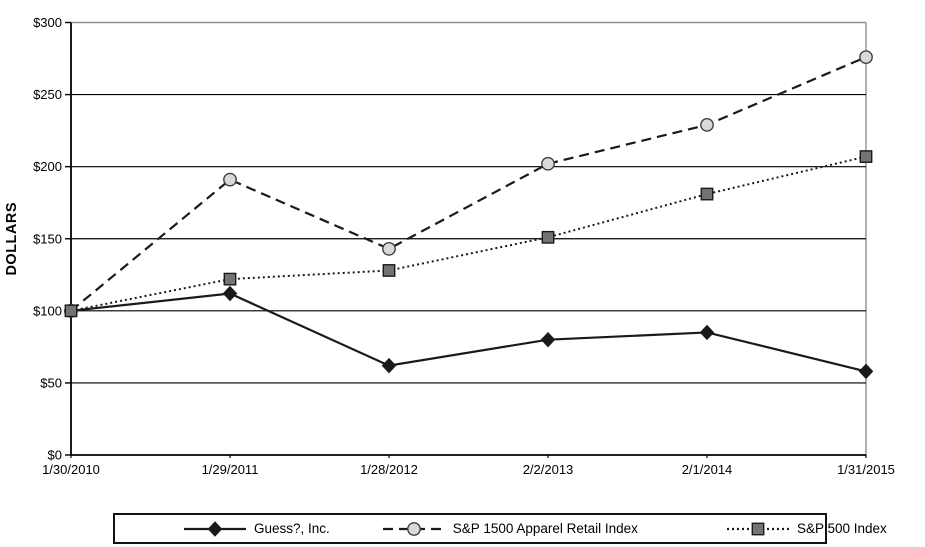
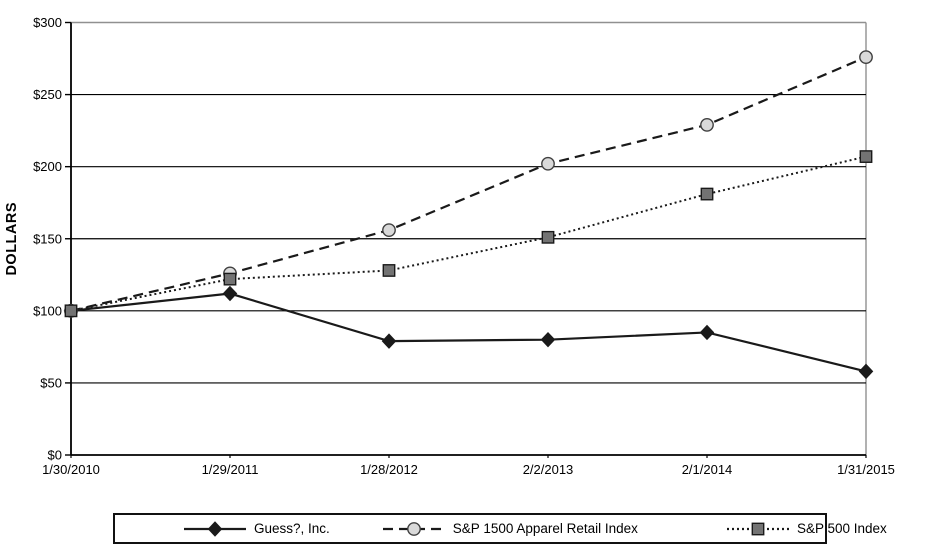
S&P 1500 Apparel Retail Index/1/29/2011: $191 -> $126
Guess?, Inc./1/28/2012: $62 -> $79
S&P 1500 Apparel Retail Index/1/28/2012: $143 -> $156
